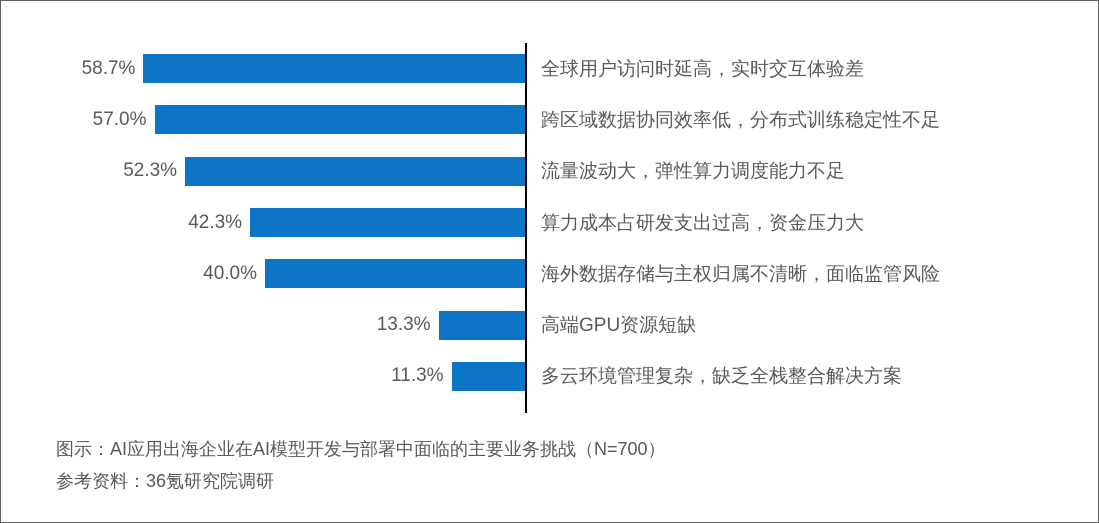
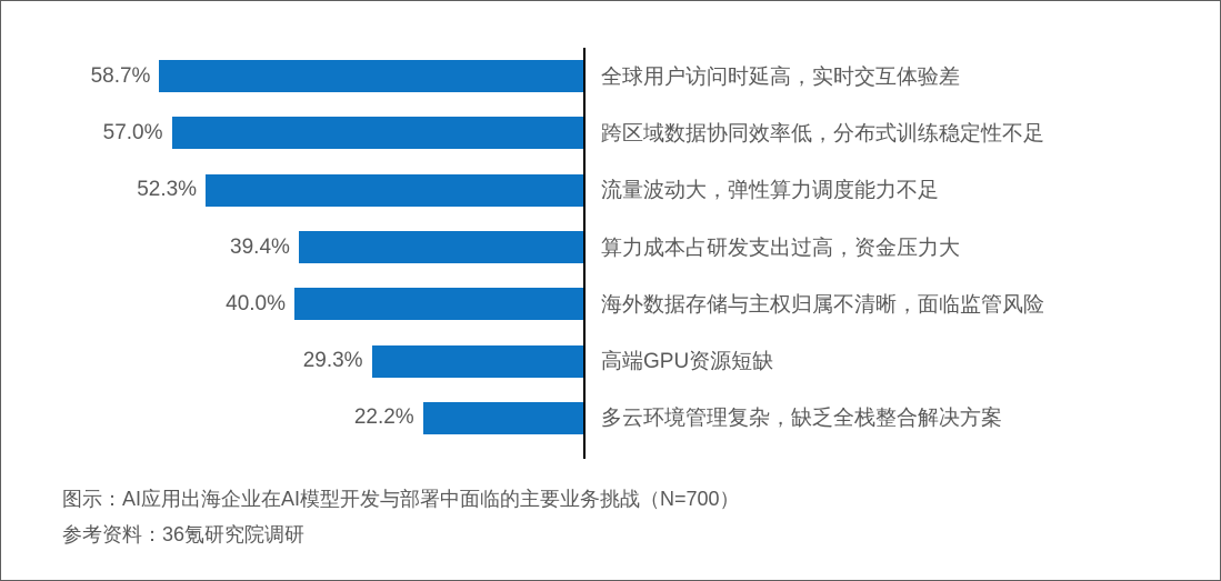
算力成本占研发支出过高，资金压力大: 42.3% -> 39.4%
高端GPU资源短缺: 13.3% -> 29.3%
多云环境管理复杂，缺乏全栈整合解决方案: 11.3% -> 22.2%
